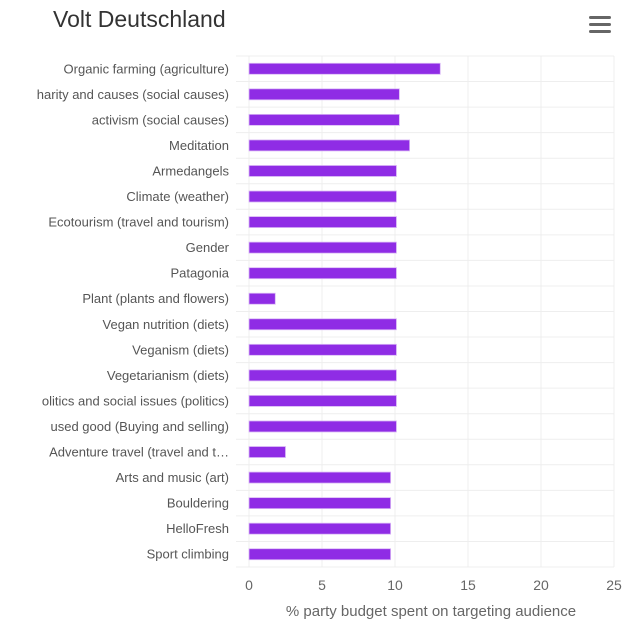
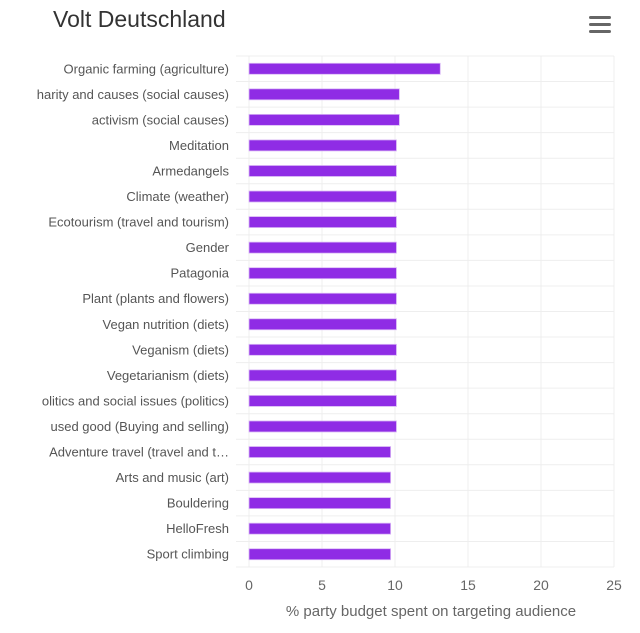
Meditation: 11.0 -> 10.1
Plant (plants and flowers): 1.8 -> 10.1
Adventure travel (travel and t…: 2.5 -> 9.7
